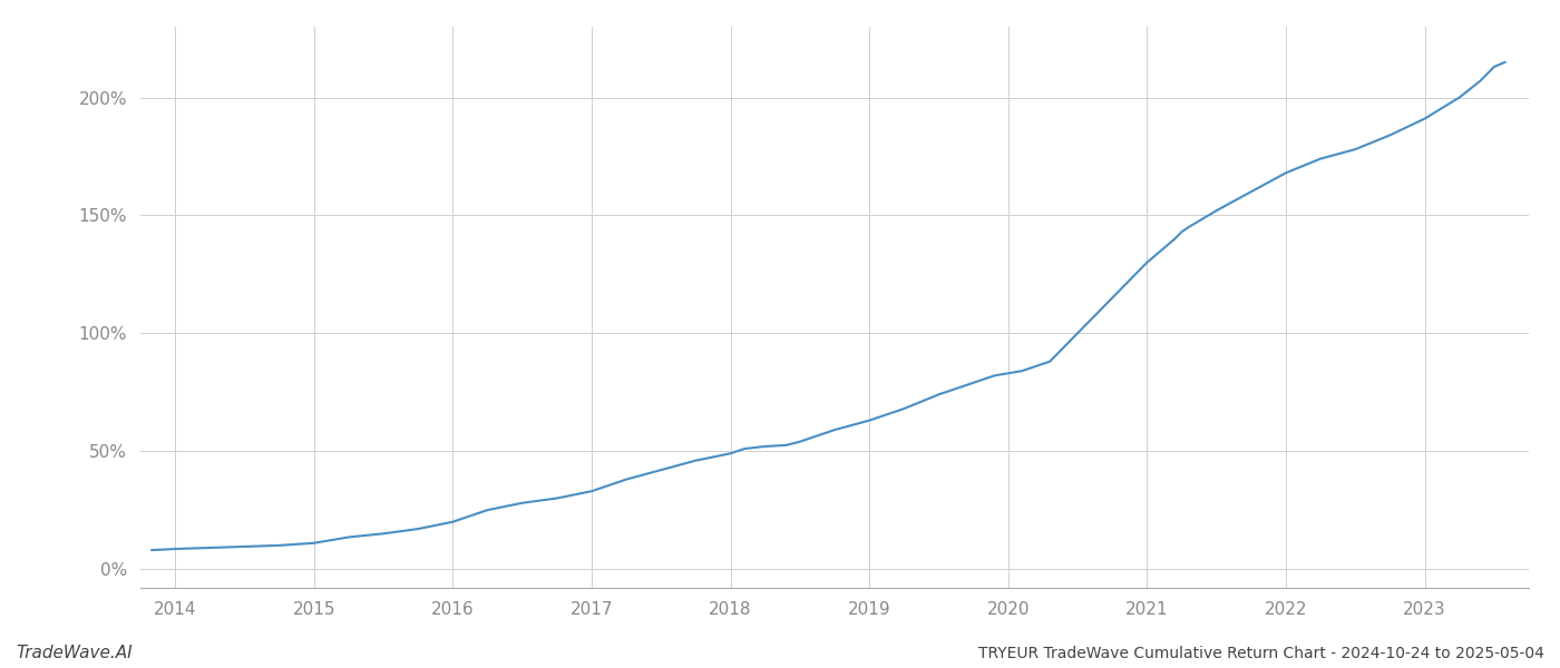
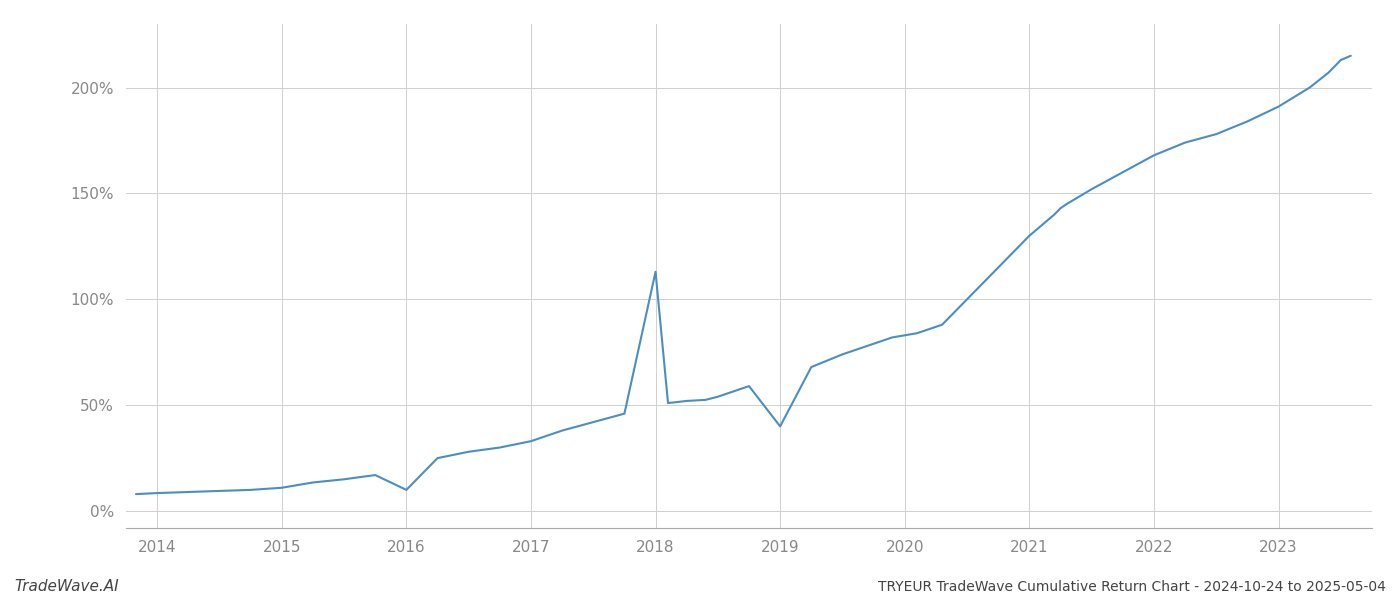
2016: 20.0% -> 10.0%
2018: 49.0% -> 113.0%
2019: 63.0% -> 40.0%
